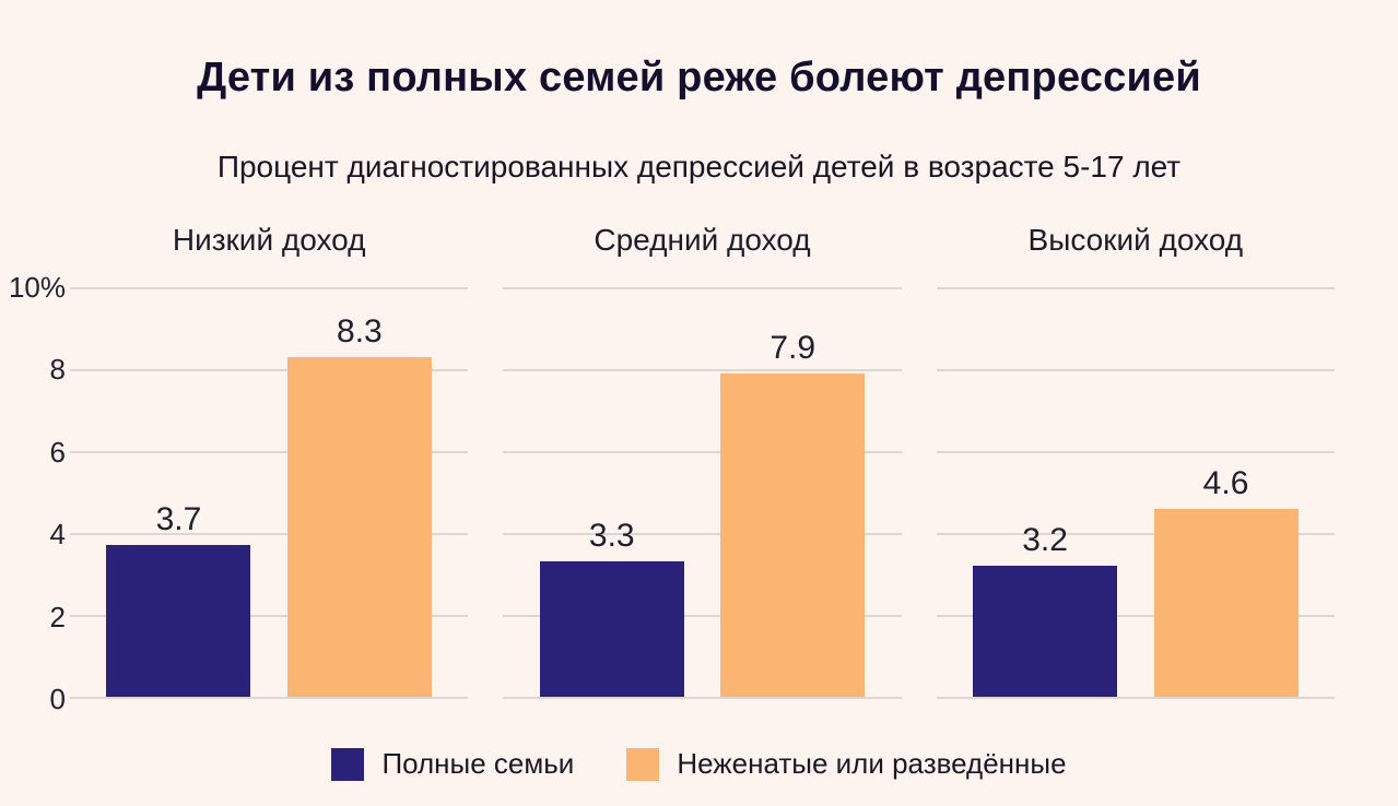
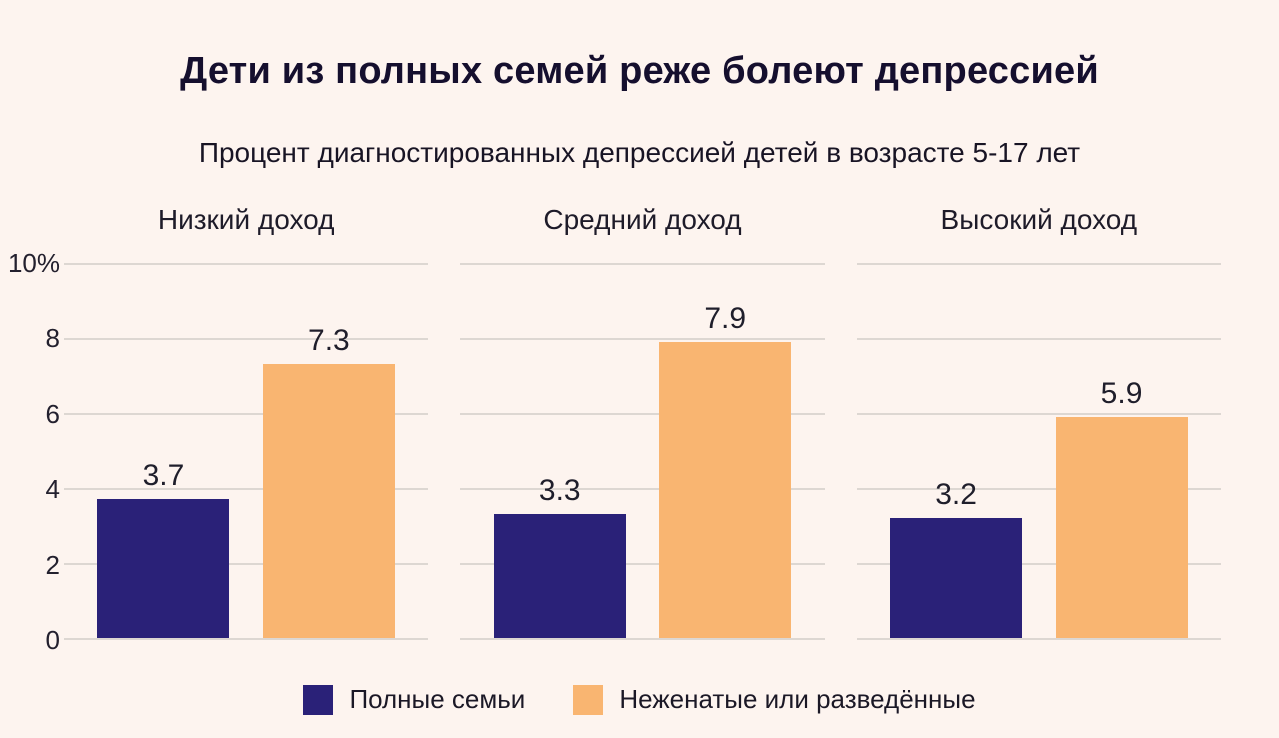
Неженатые или разведённые/Низкий доход: 8.3 -> 7.3
Неженатые или разведённые/Высокий доход: 4.6 -> 5.9
